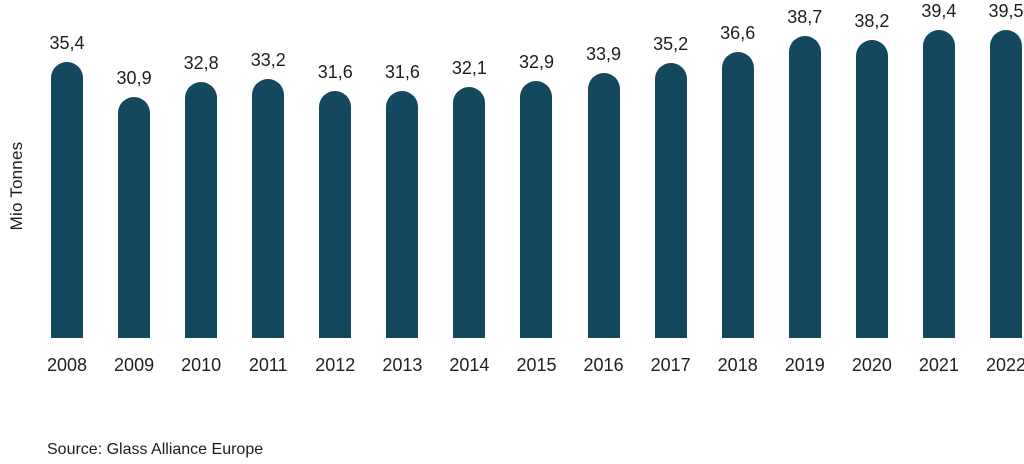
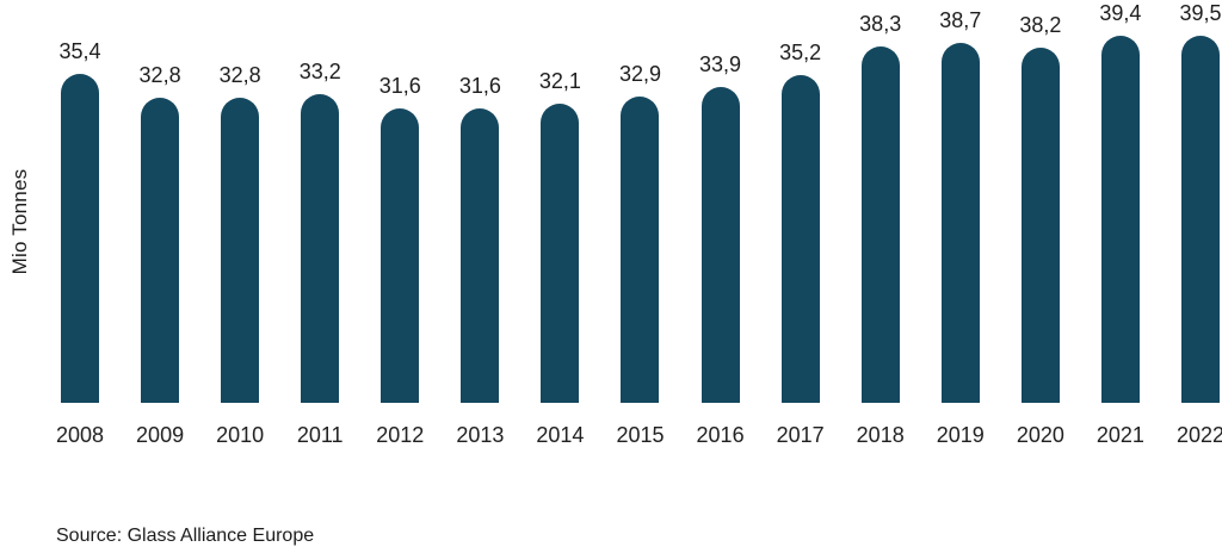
2009: 30,9 -> 32,8
2018: 36,6 -> 38,3
